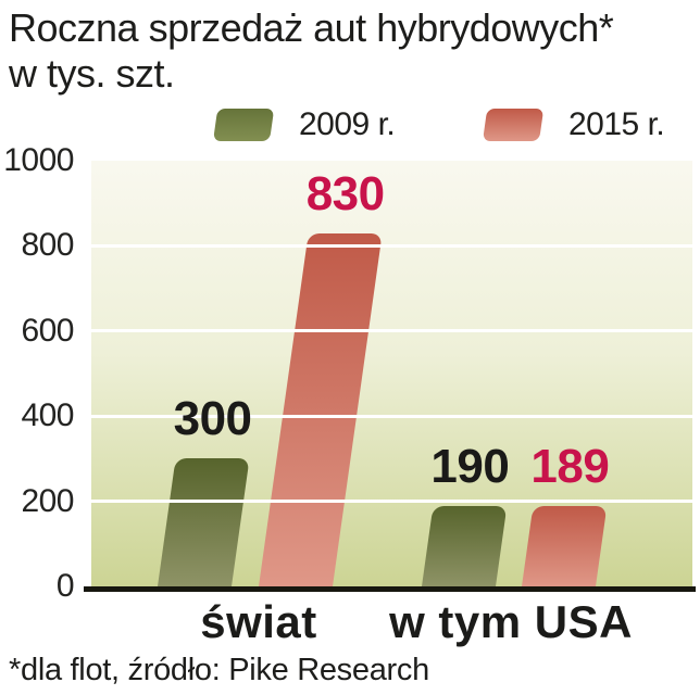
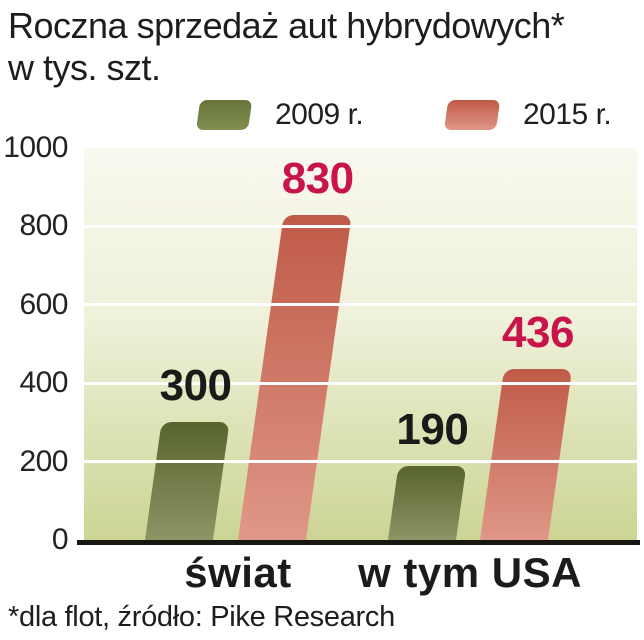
2015 r./w tym USA: 189 -> 436
